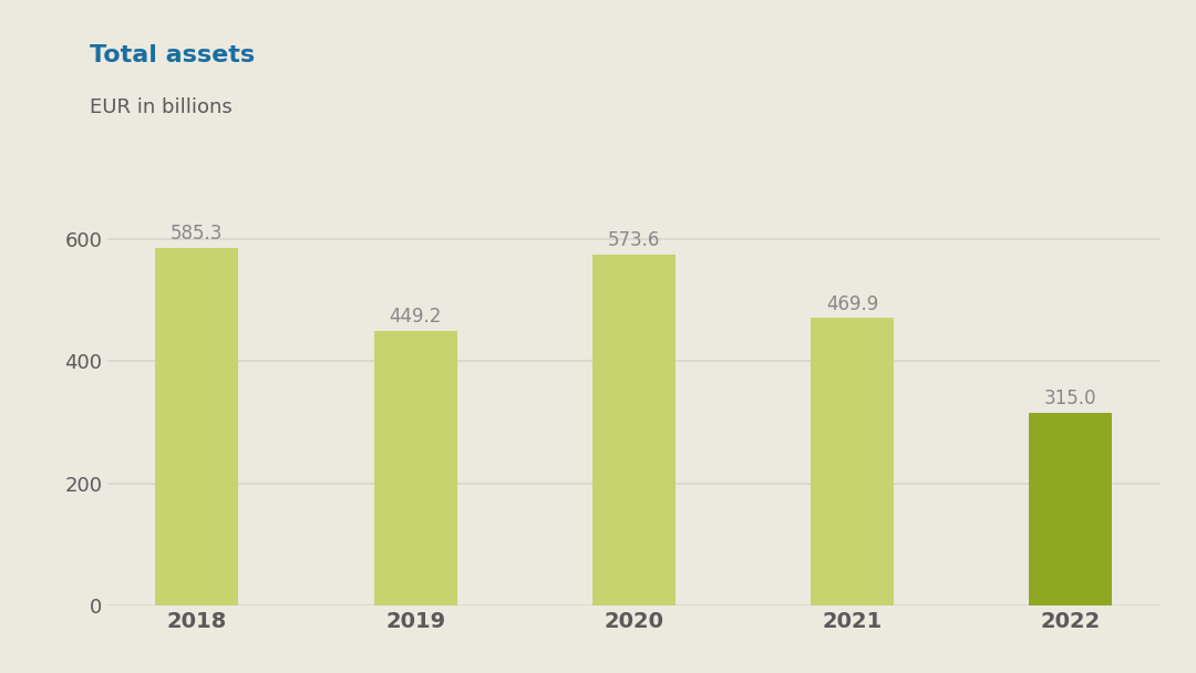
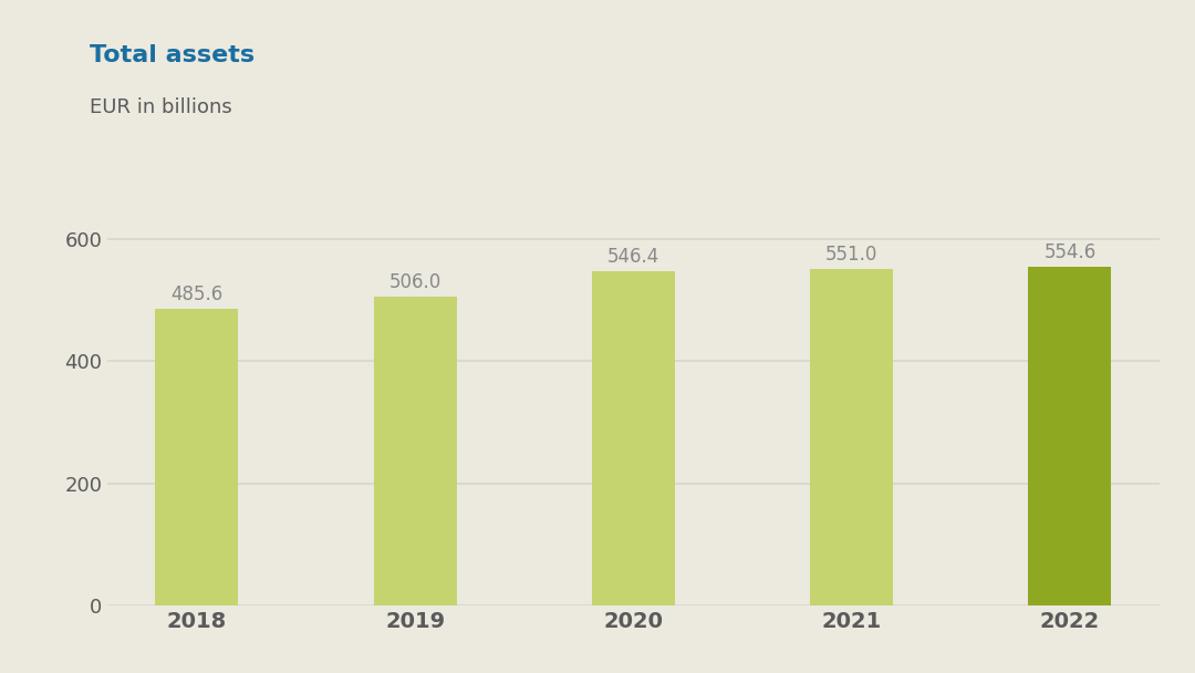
2018: 585.3 -> 485.6
2019: 449.2 -> 506.0
2020: 573.6 -> 546.4
2021: 469.9 -> 551.0
2022: 315.0 -> 554.6
